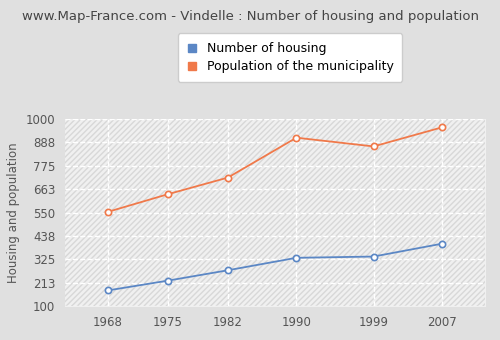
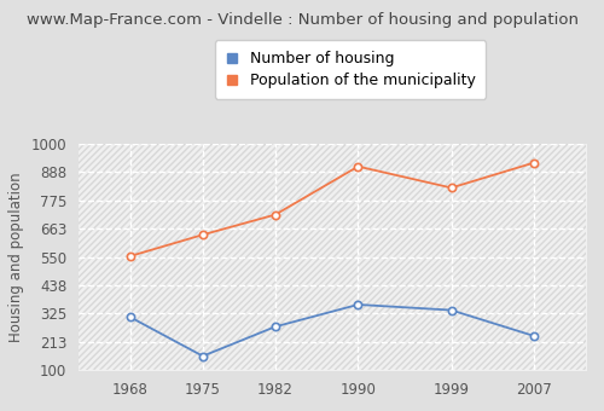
Number of housing/1968: 175 -> 310
Number of housing/1975: 222 -> 155
Number of housing/1990: 332 -> 360
Population of the municipality/1999: 868 -> 825
Number of housing/2007: 400 -> 235
Population of the municipality/2007: 960 -> 925
